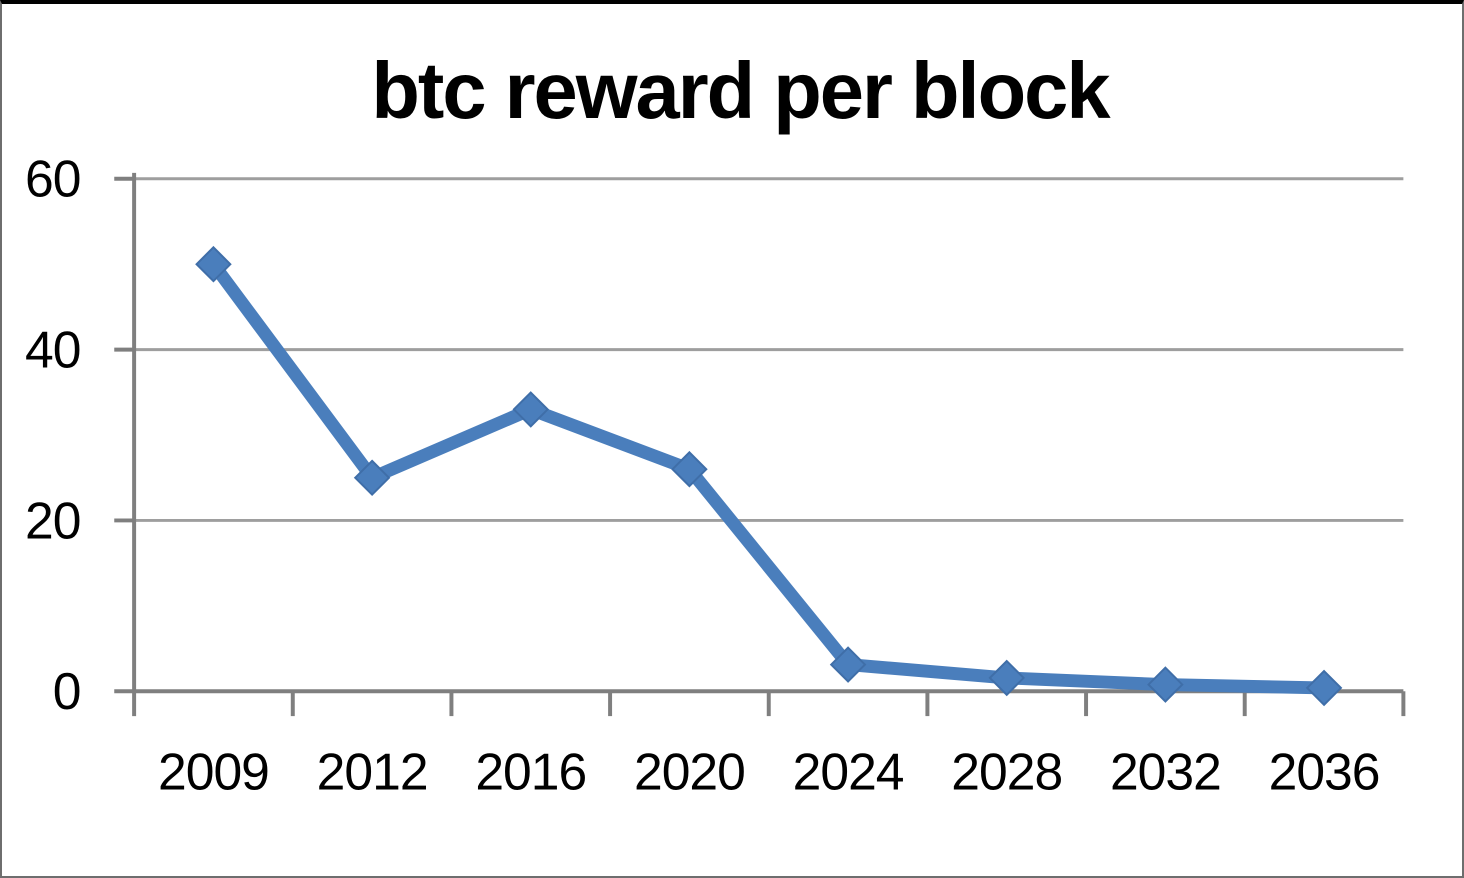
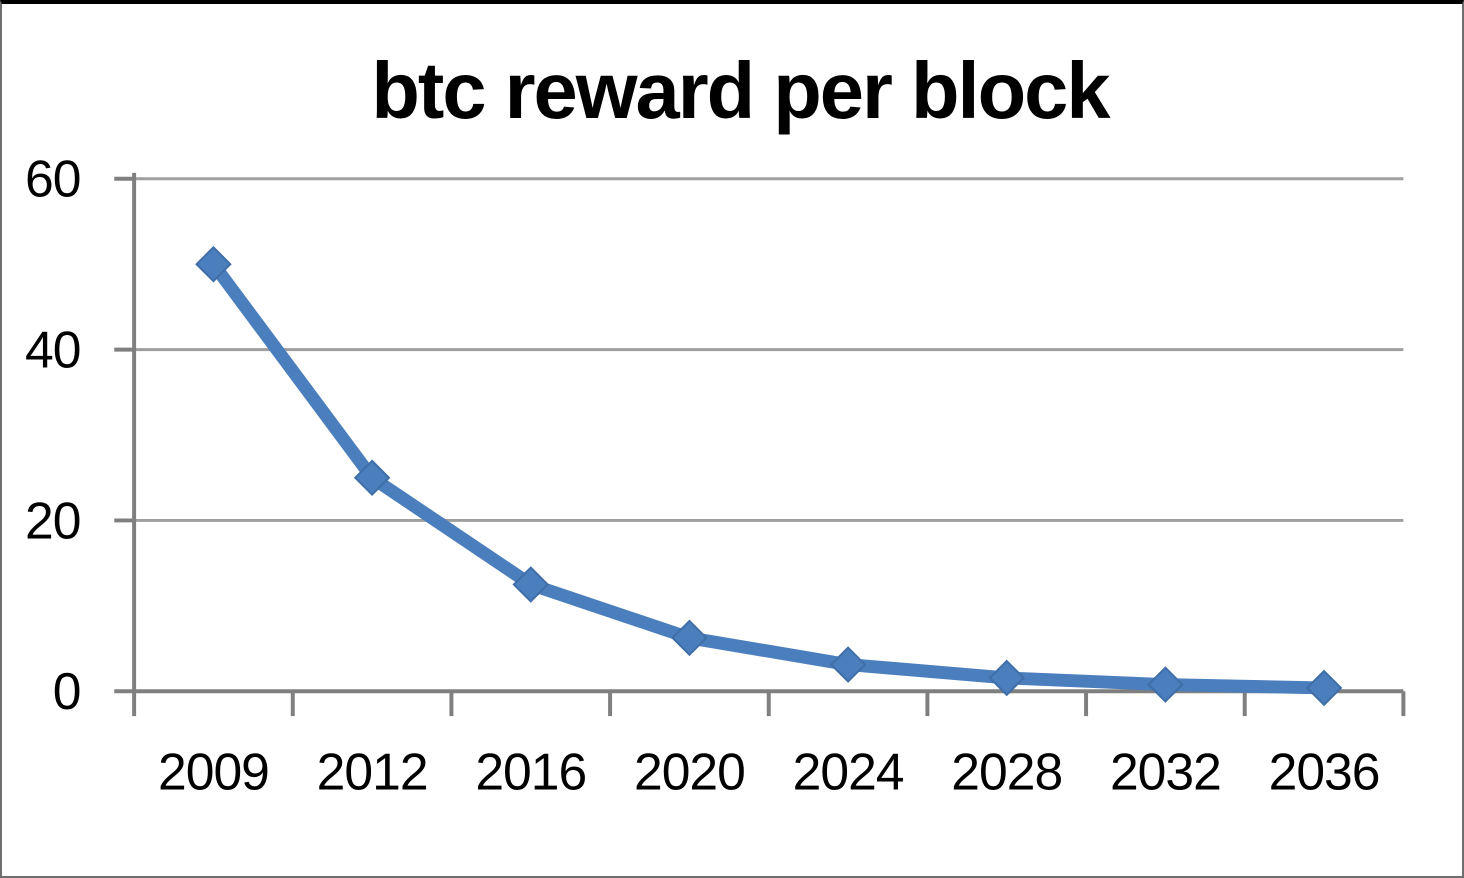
2016: 33 -> 12
2020: 26 -> 6
